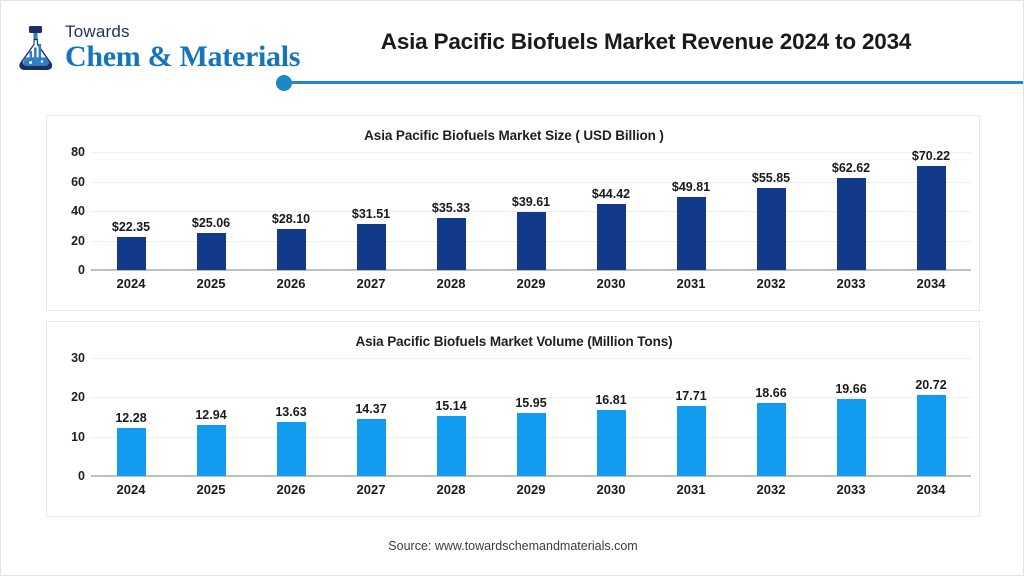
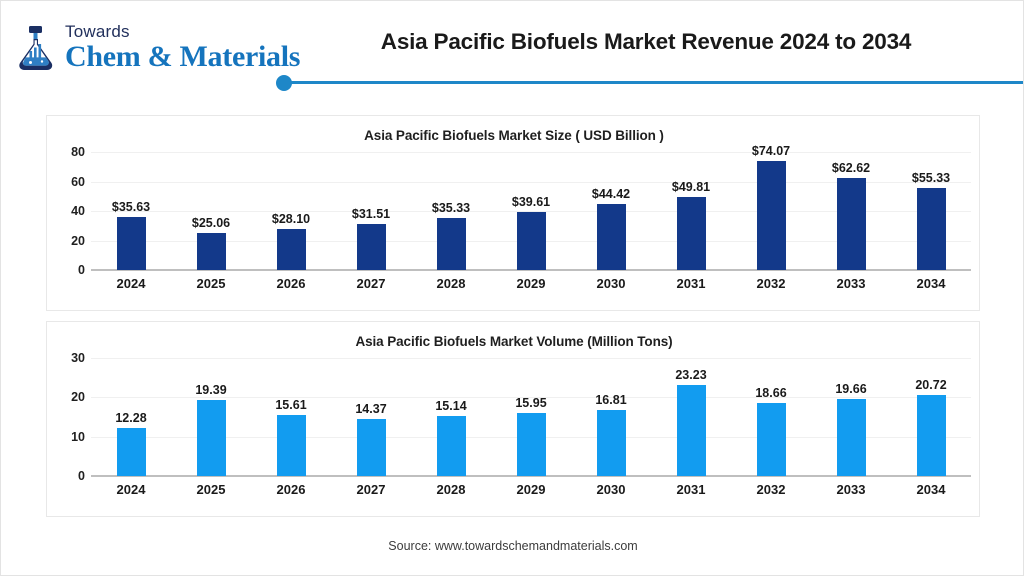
Asia Pacific Biofuels Market Size ( USD Billion )/2024: $22.35 -> $35.63
Asia Pacific Biofuels Market Size ( USD Billion )/2032: $55.85 -> $74.07
Asia Pacific Biofuels Market Size ( USD Billion )/2034: $70.22 -> $55.33
Asia Pacific Biofuels Market Volume (Million Tons)/2025: 12.94 -> 19.39
Asia Pacific Biofuels Market Volume (Million Tons)/2026: 13.63 -> 15.61
Asia Pacific Biofuels Market Volume (Million Tons)/2031: 17.71 -> 23.23
